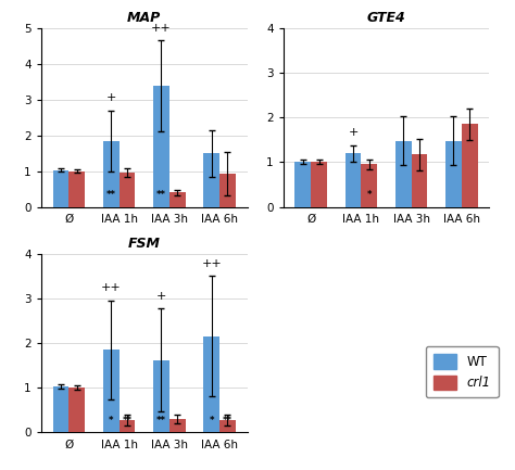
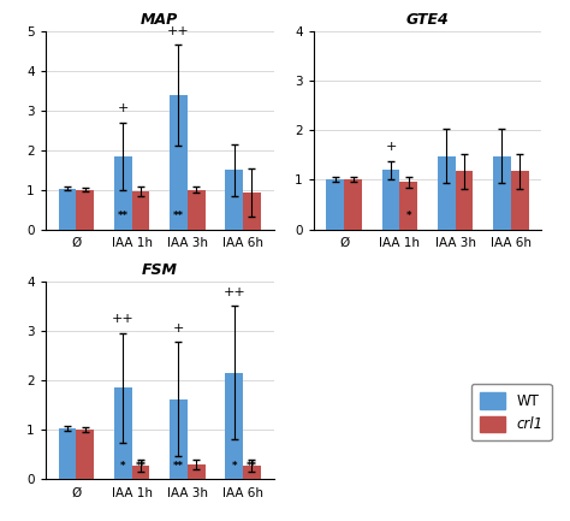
MAP/crl1/IAA 3h: 0.40 -> 1.00
GTE4/crl1/IAA 6h: 1.85 -> 1.17
